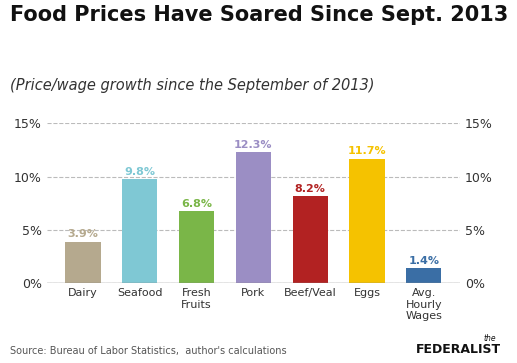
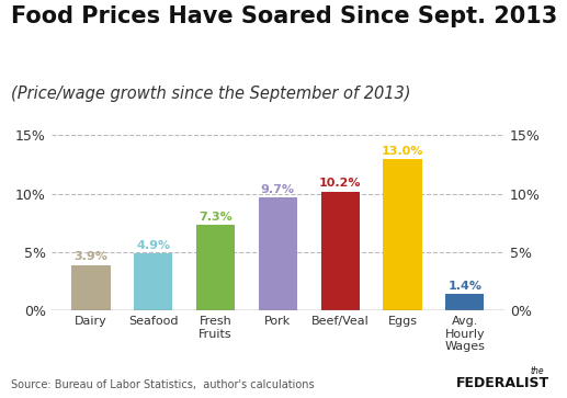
Seafood: 9.8% -> 4.9%
Fresh Fruits: 6.8% -> 7.3%
Pork: 12.3% -> 9.7%
Beef/Veal: 8.2% -> 10.2%
Eggs: 11.7% -> 13.0%
